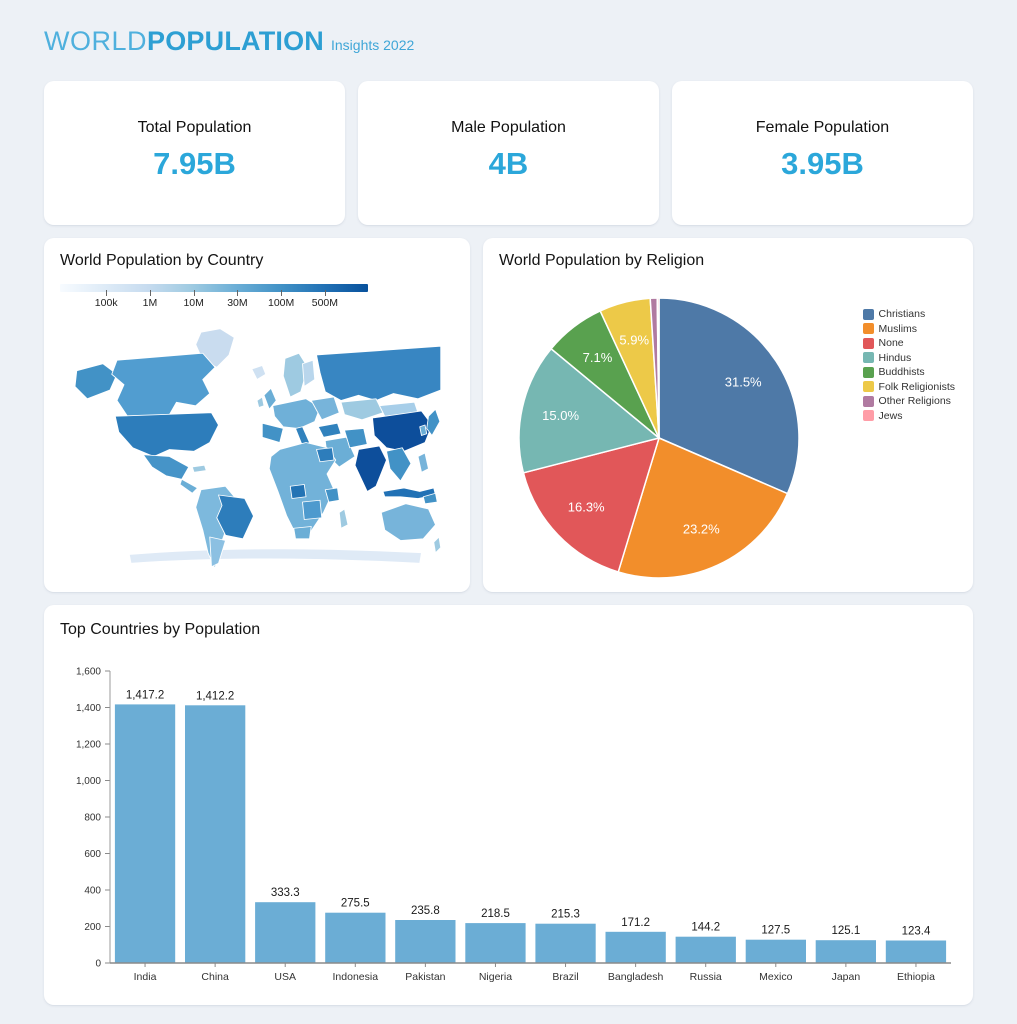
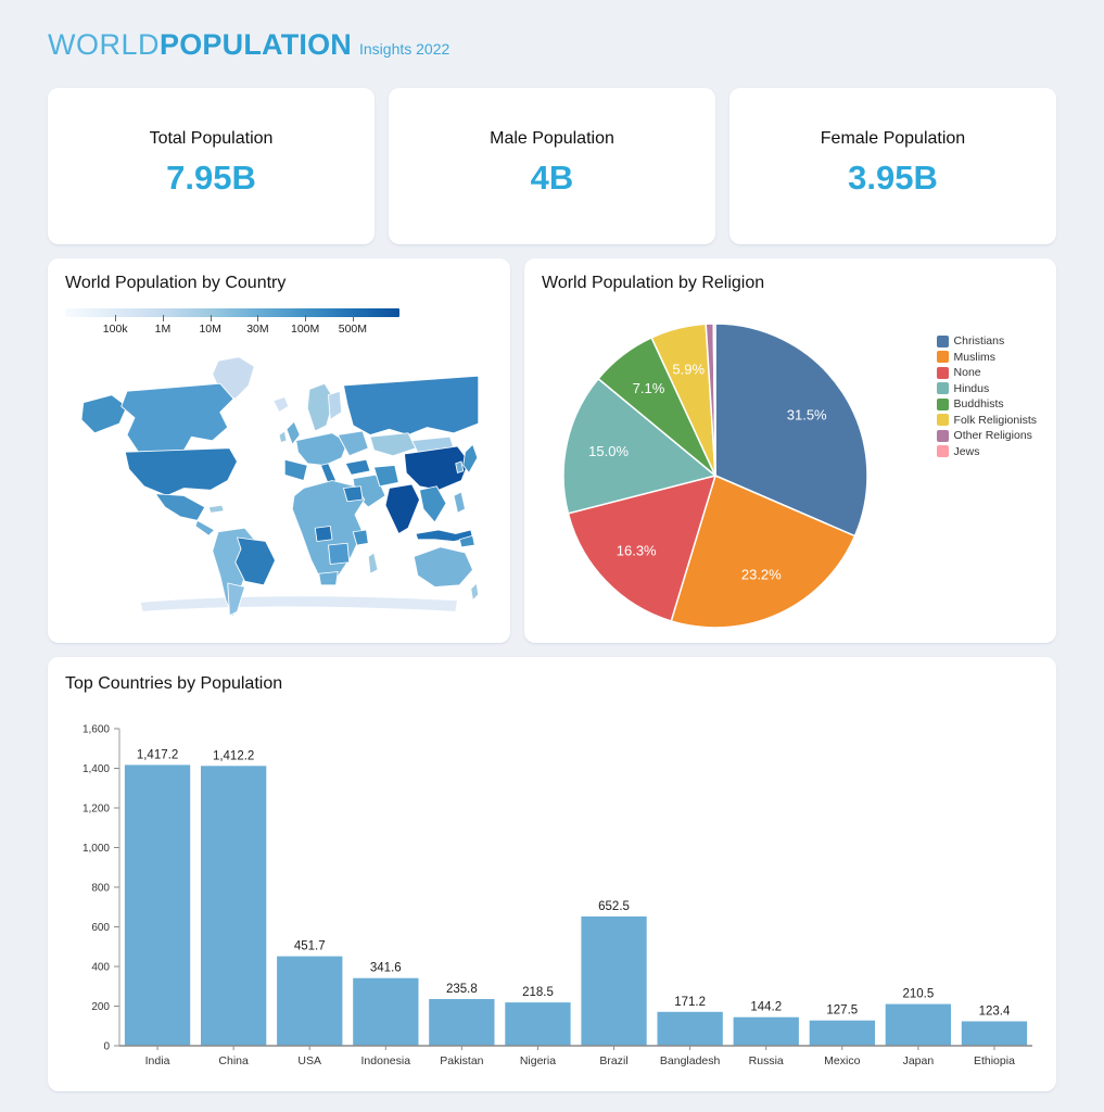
Top Countries by Population/USA: 333.3 -> 451.7
Top Countries by Population/Indonesia: 275.5 -> 341.6
Top Countries by Population/Brazil: 215.3 -> 652.5
Top Countries by Population/Japan: 125.1 -> 210.5
